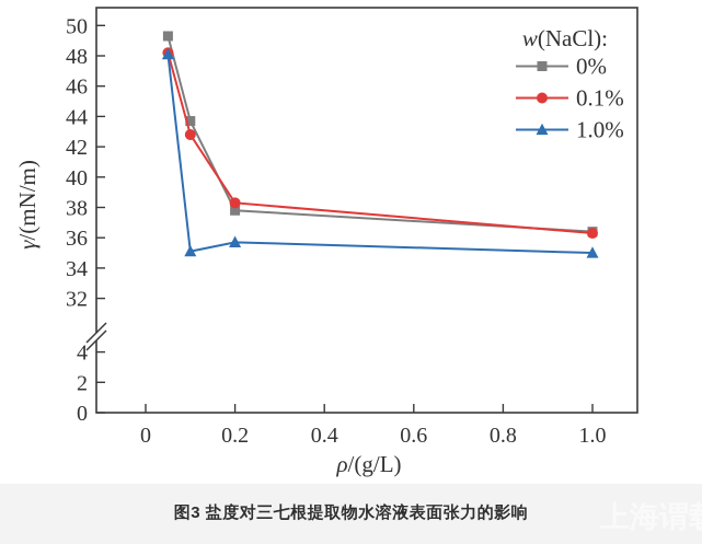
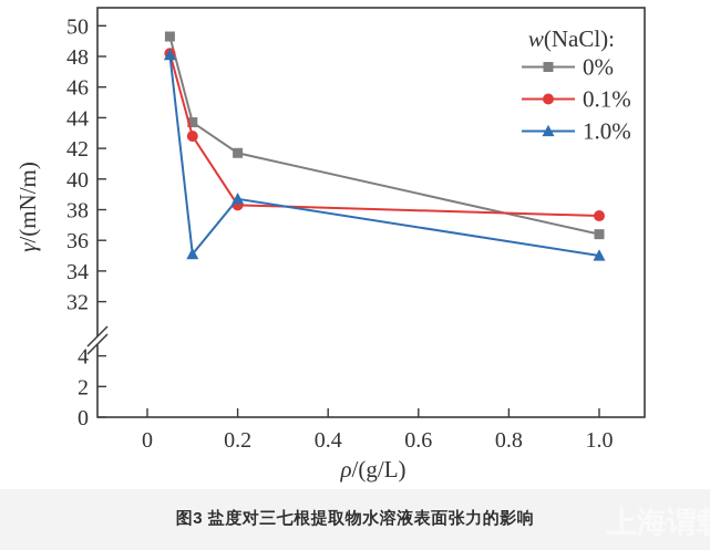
0%/0.2: 37.8 -> 41.7
1.0%/0.2: 35.7 -> 38.7
0.1%/1.0: 36.3 -> 37.6
